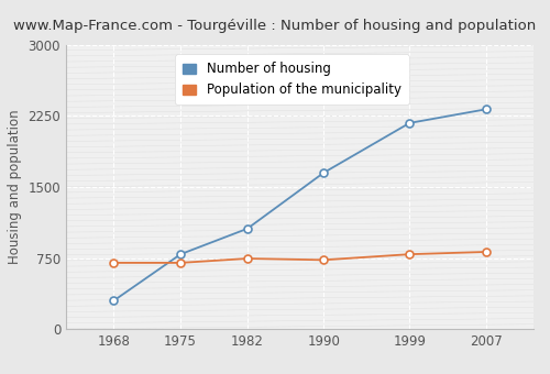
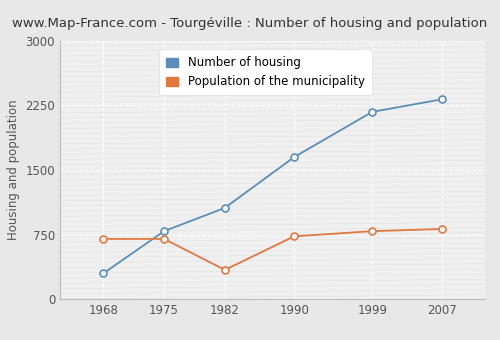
Population of the municipality/1982: 740 -> 340
